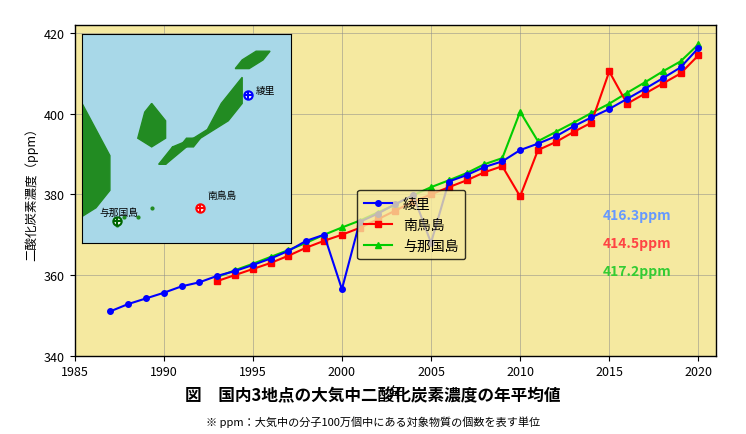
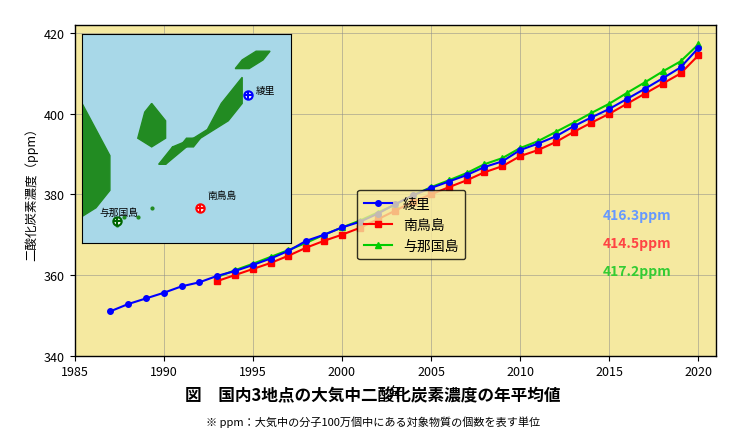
綾里/2000: 356.5 -> 371.8
綾里/2005: 368.0 -> 381.6
南鳥島/2010: 379.5 -> 389.5
与那国島/2010: 400.5 -> 391.5
南鳥島/2015: 410.5 -> 400.0
